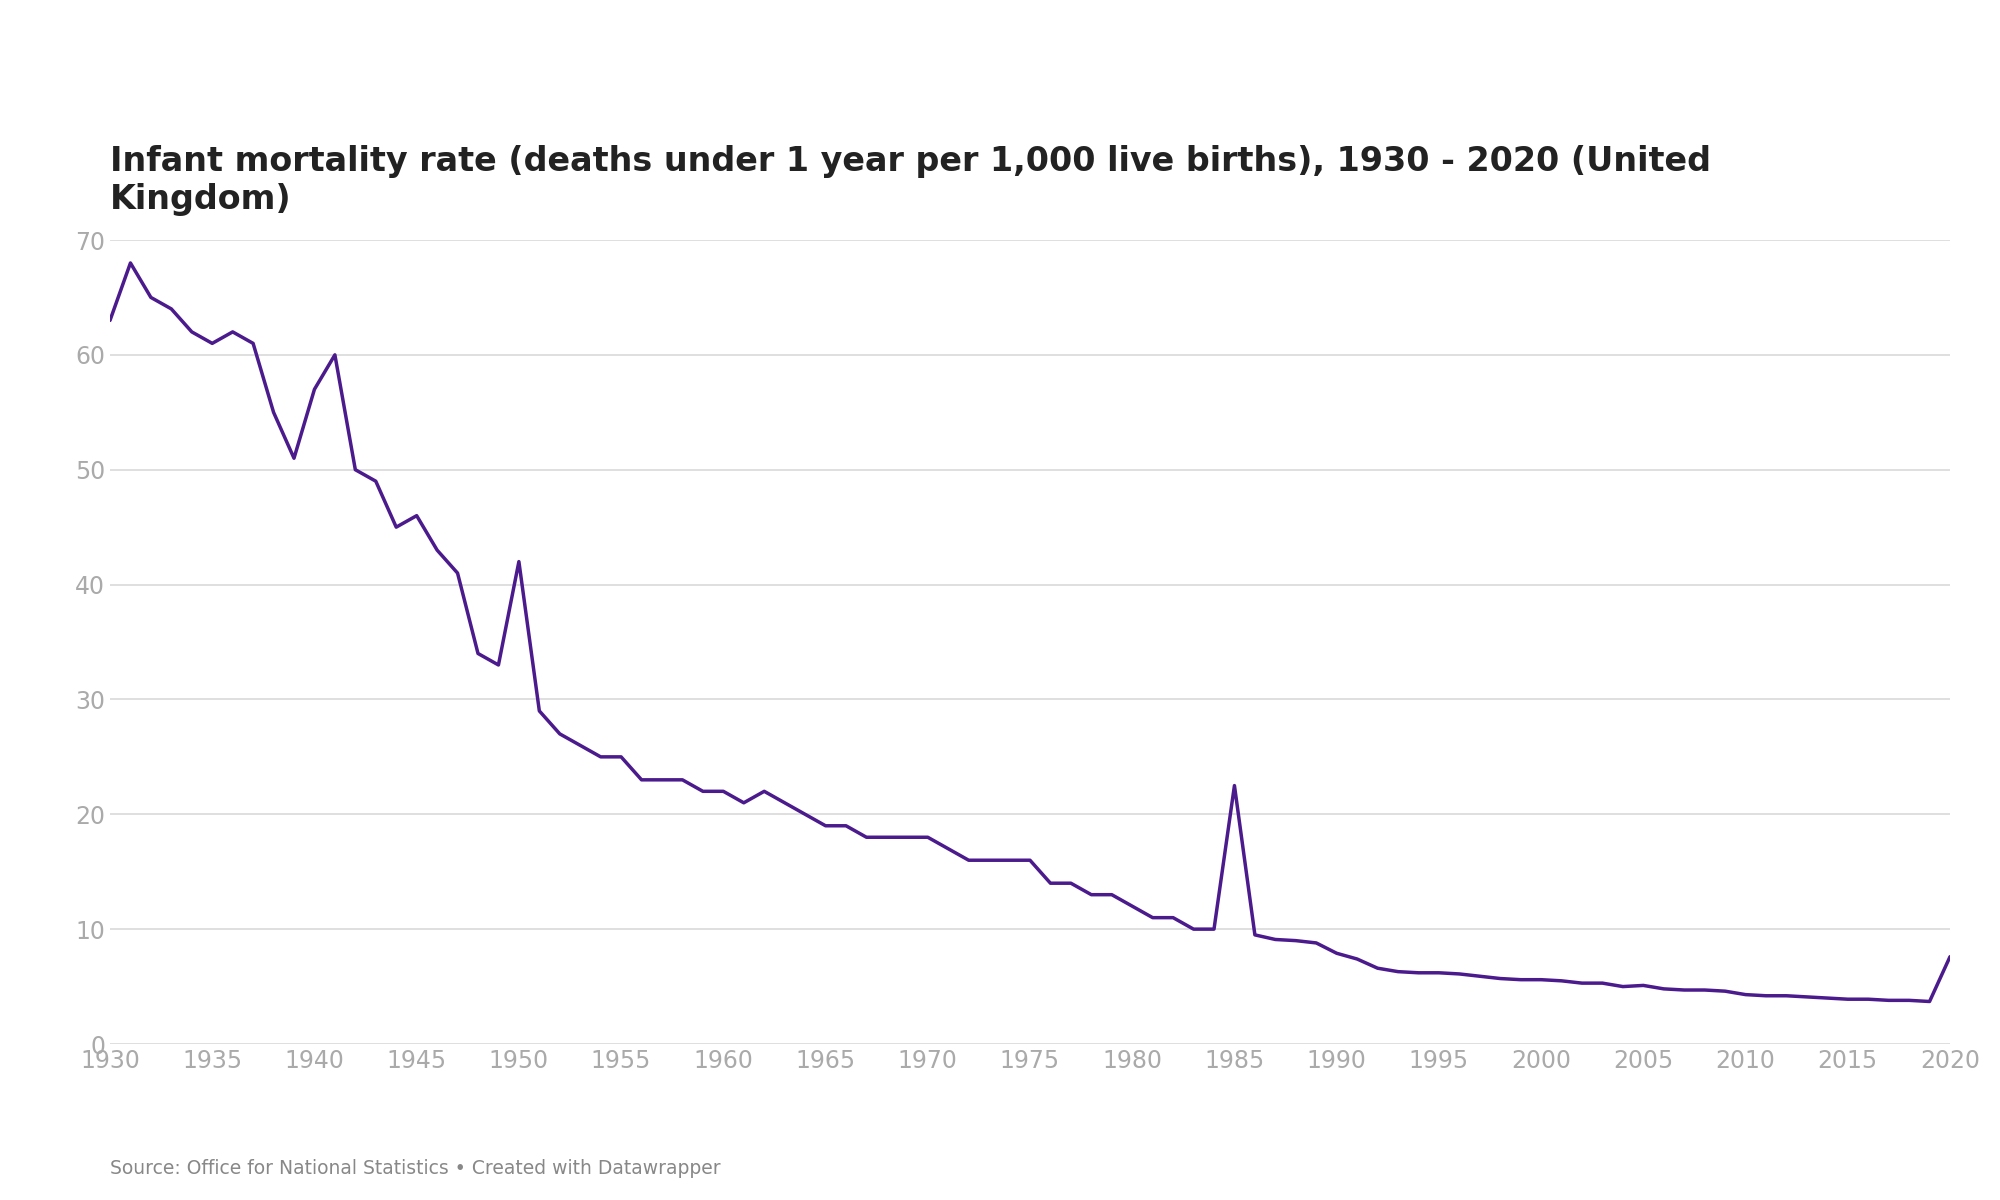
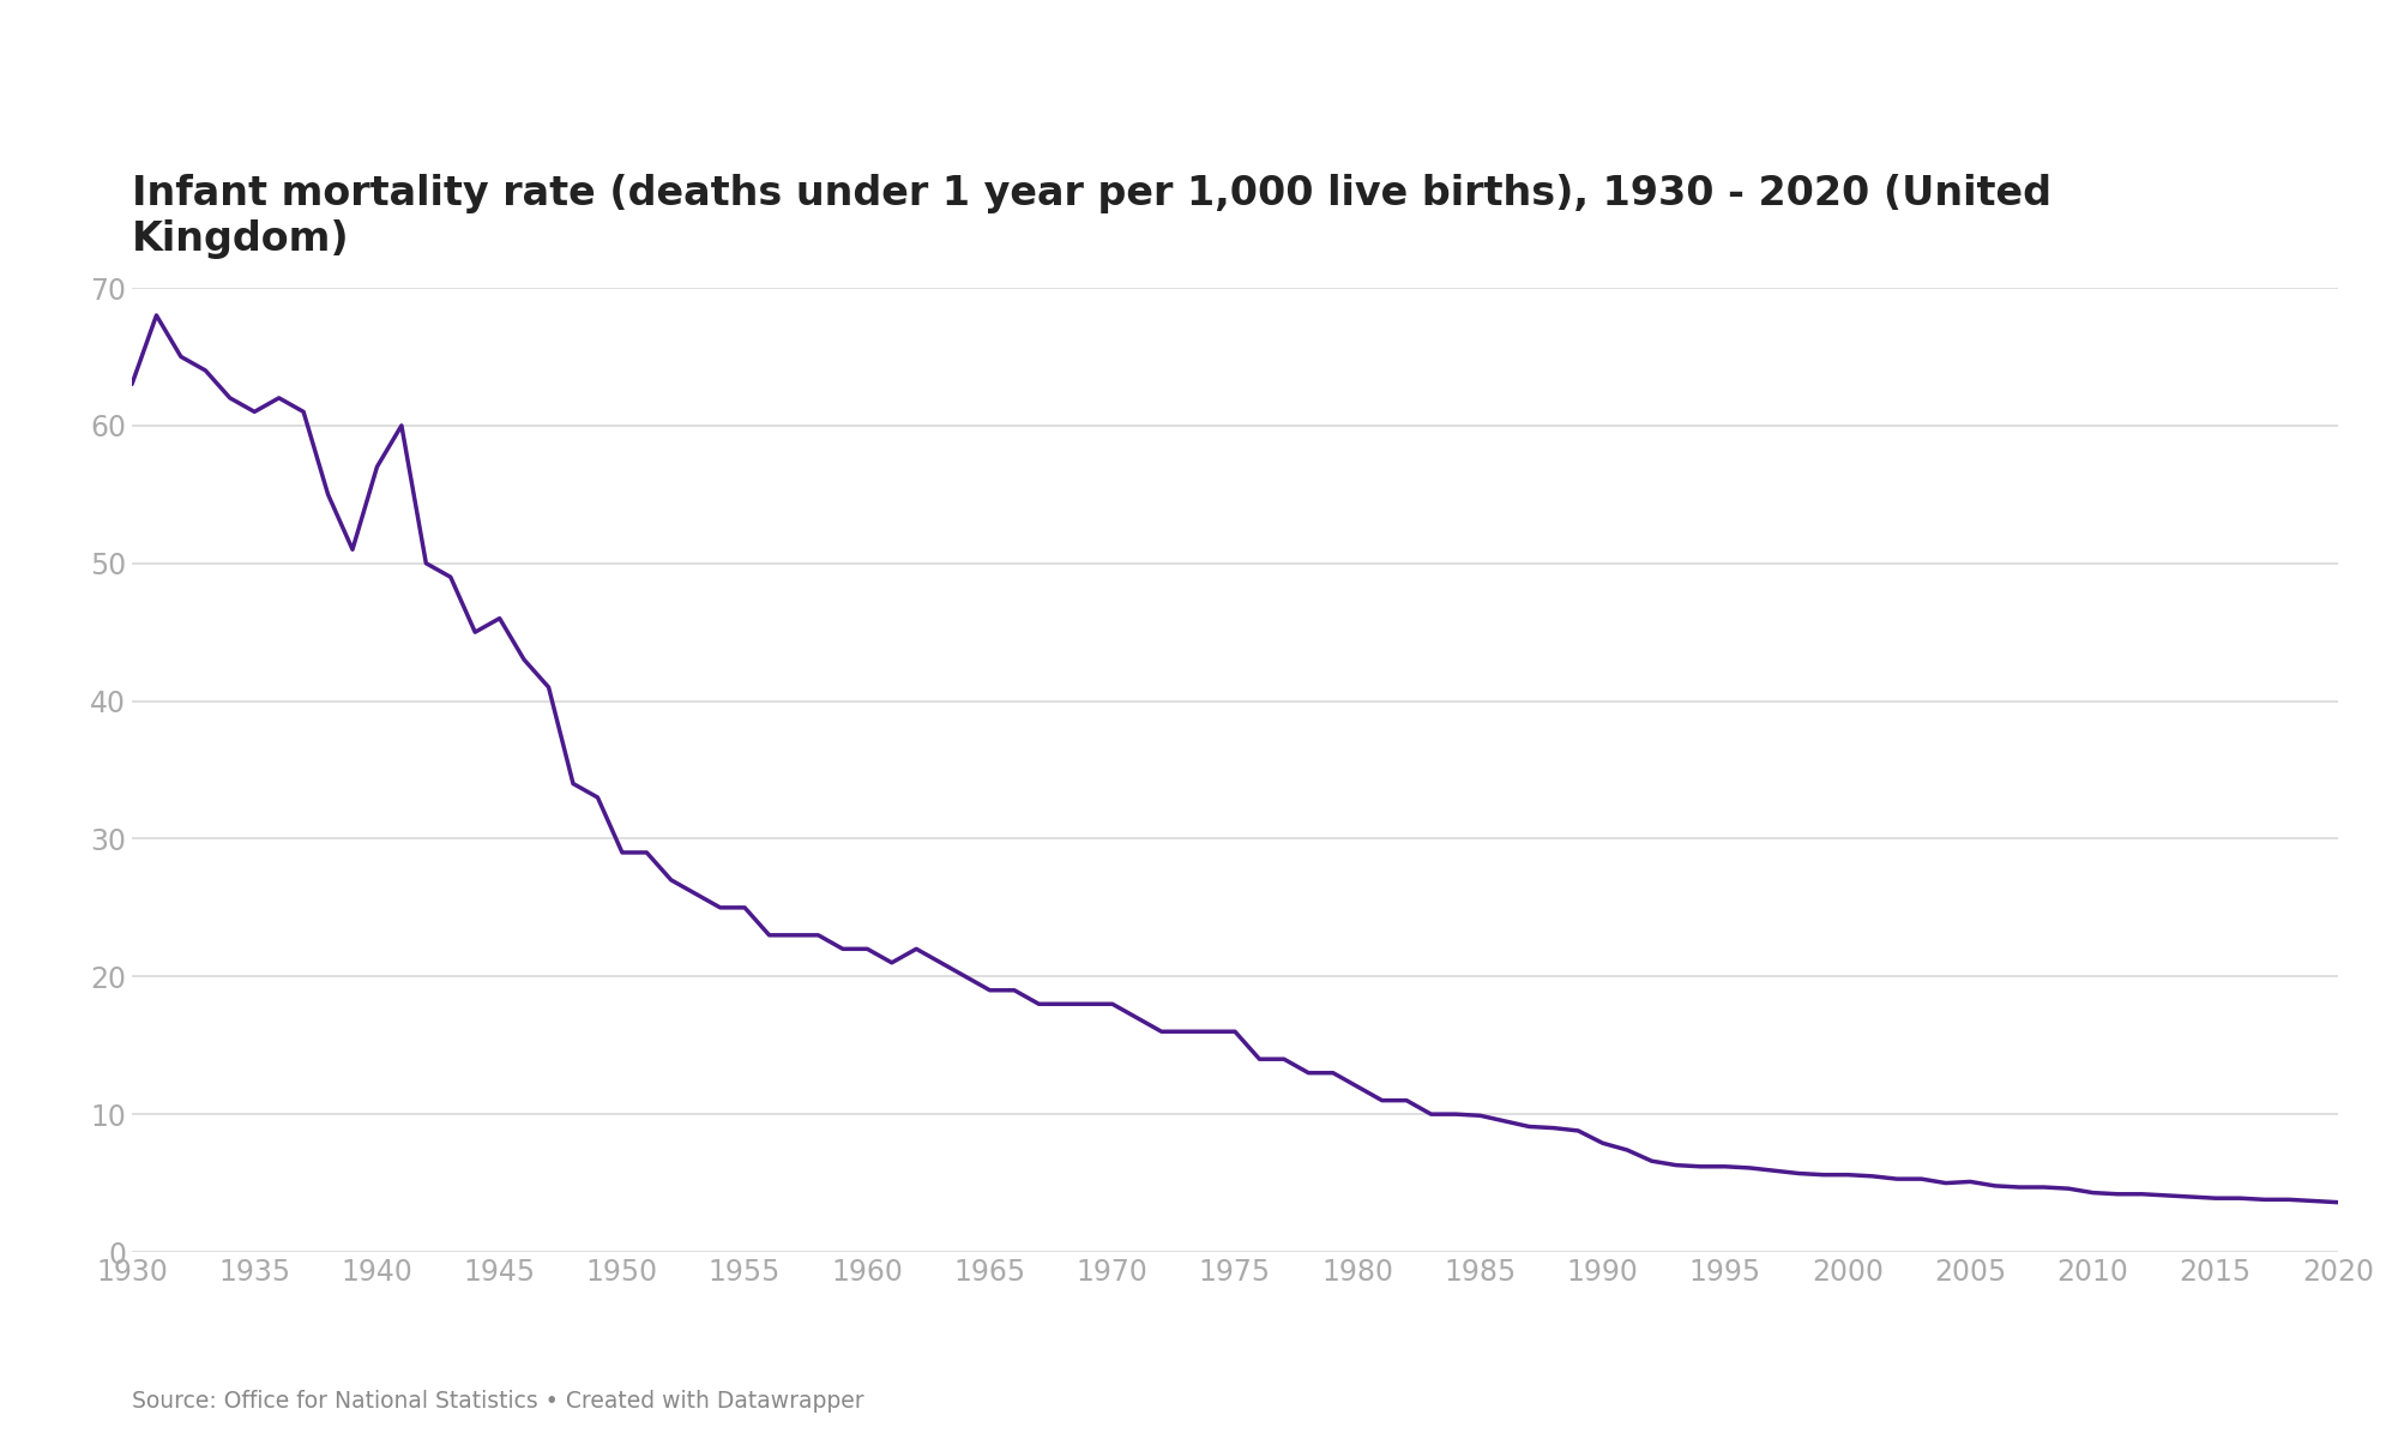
1950: 42.0 -> 29.0
1985: 22.5 -> 9.9
2020: 7.6 -> 3.6
